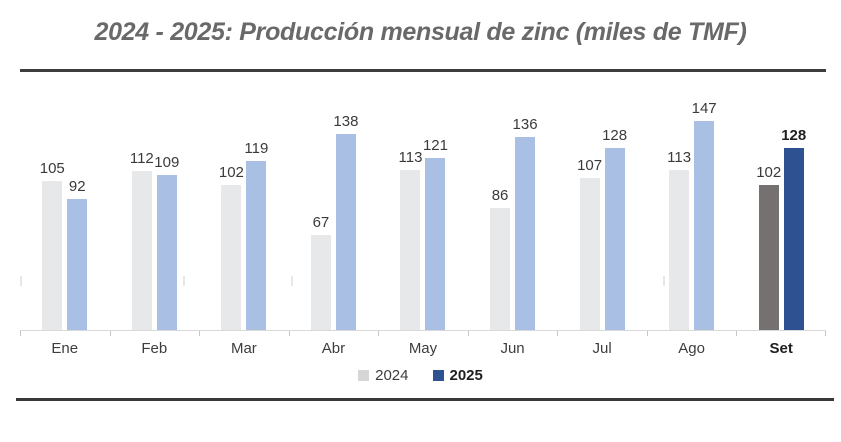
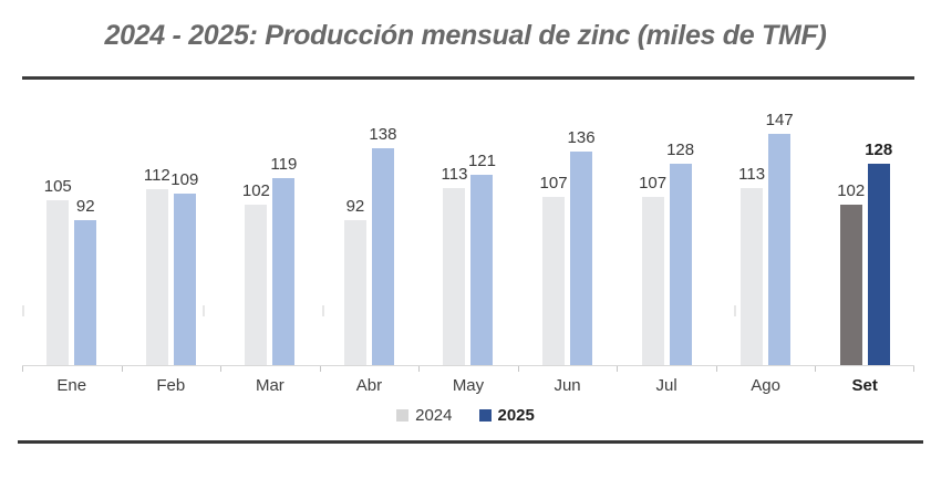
2024/Abr: 67 -> 92
2024/Jun: 86 -> 107
